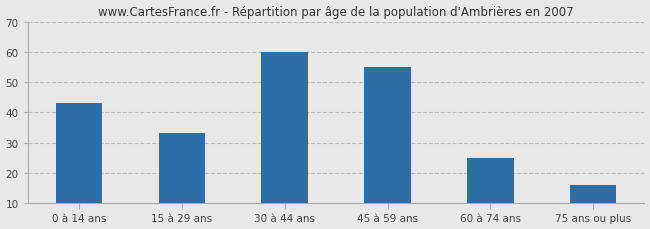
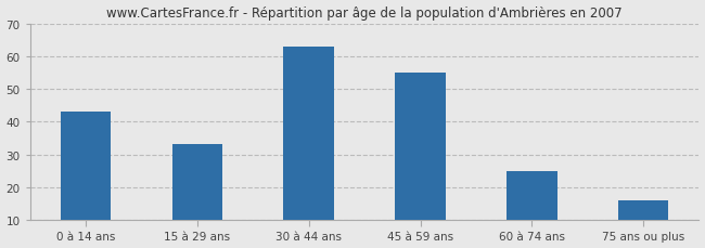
30 à 44 ans: 60 -> 63
